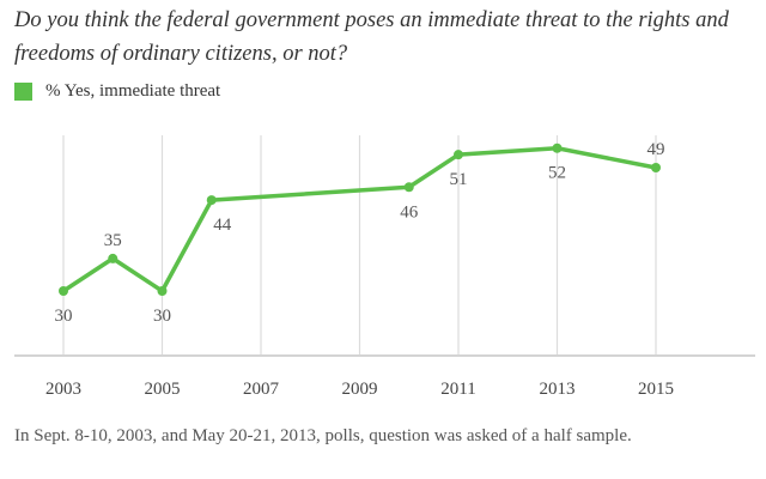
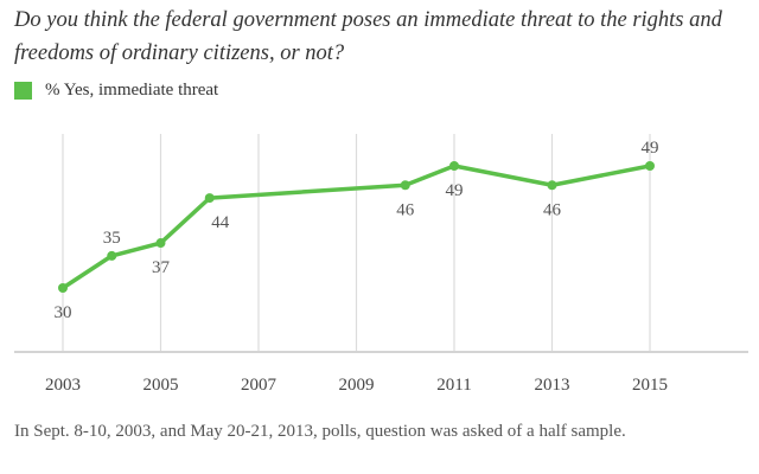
2005: 30 -> 37
2011: 51 -> 49
2013: 52 -> 46
